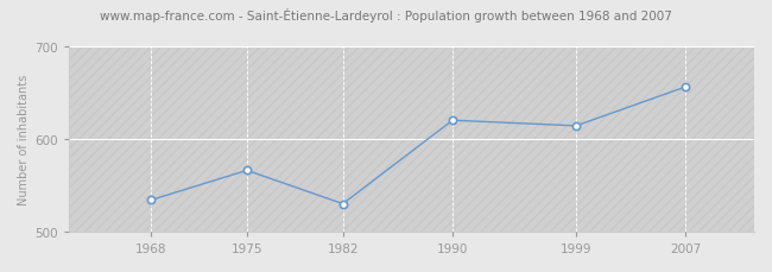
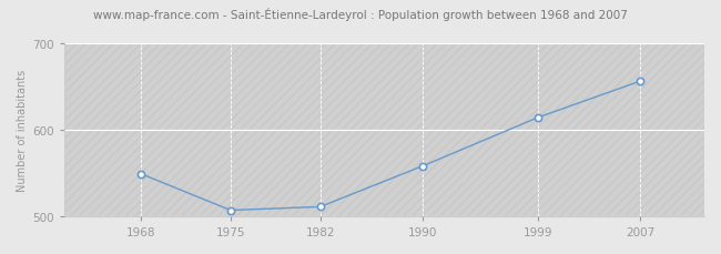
1968: 534 -> 549
1975: 566 -> 507
1982: 530 -> 511
1990: 620 -> 558
